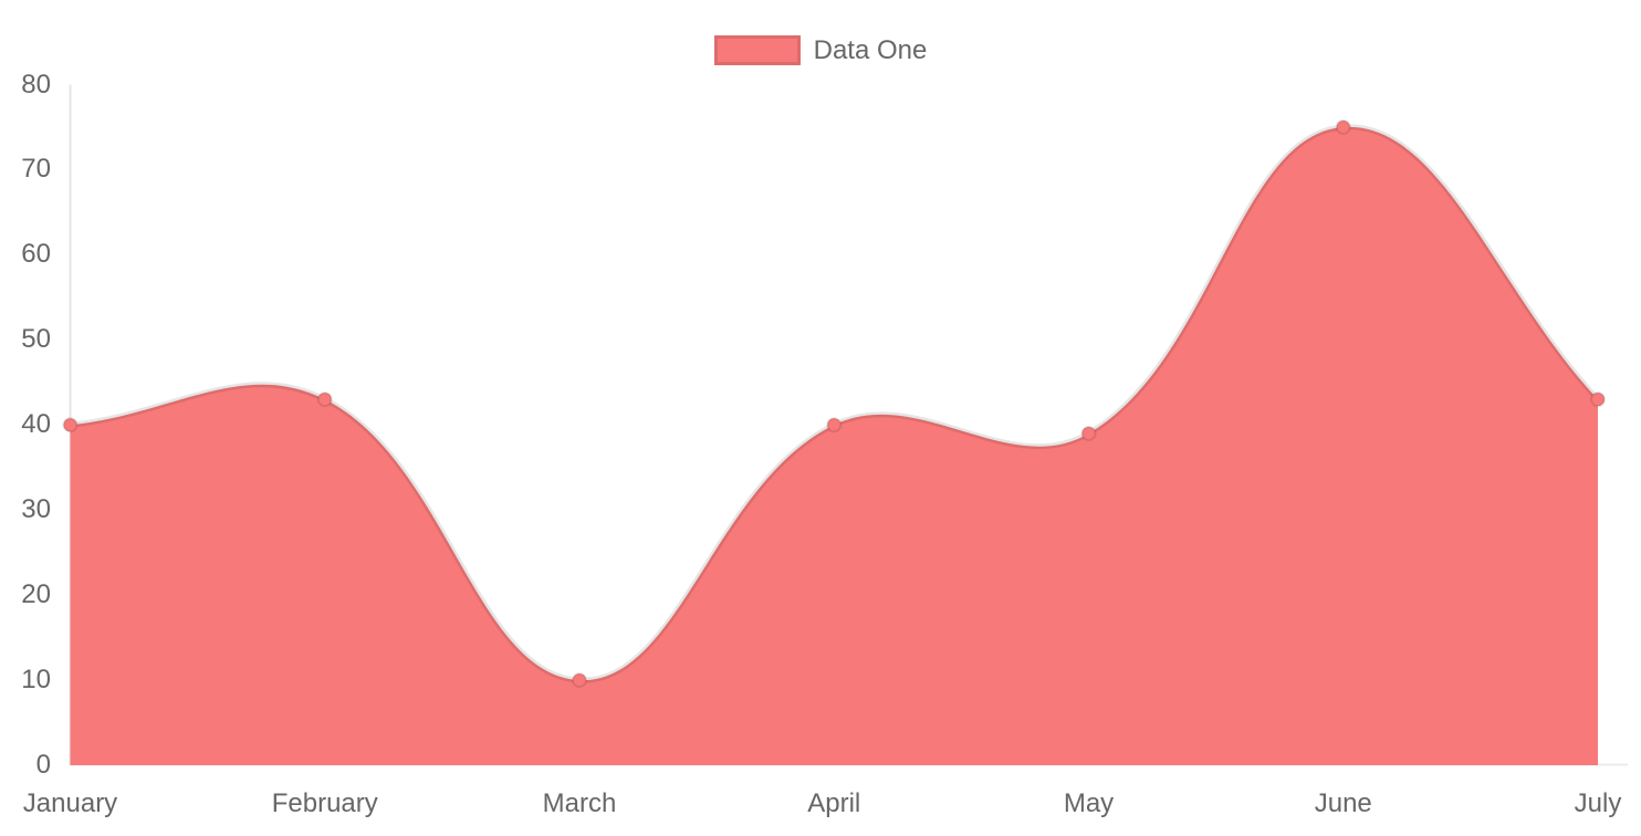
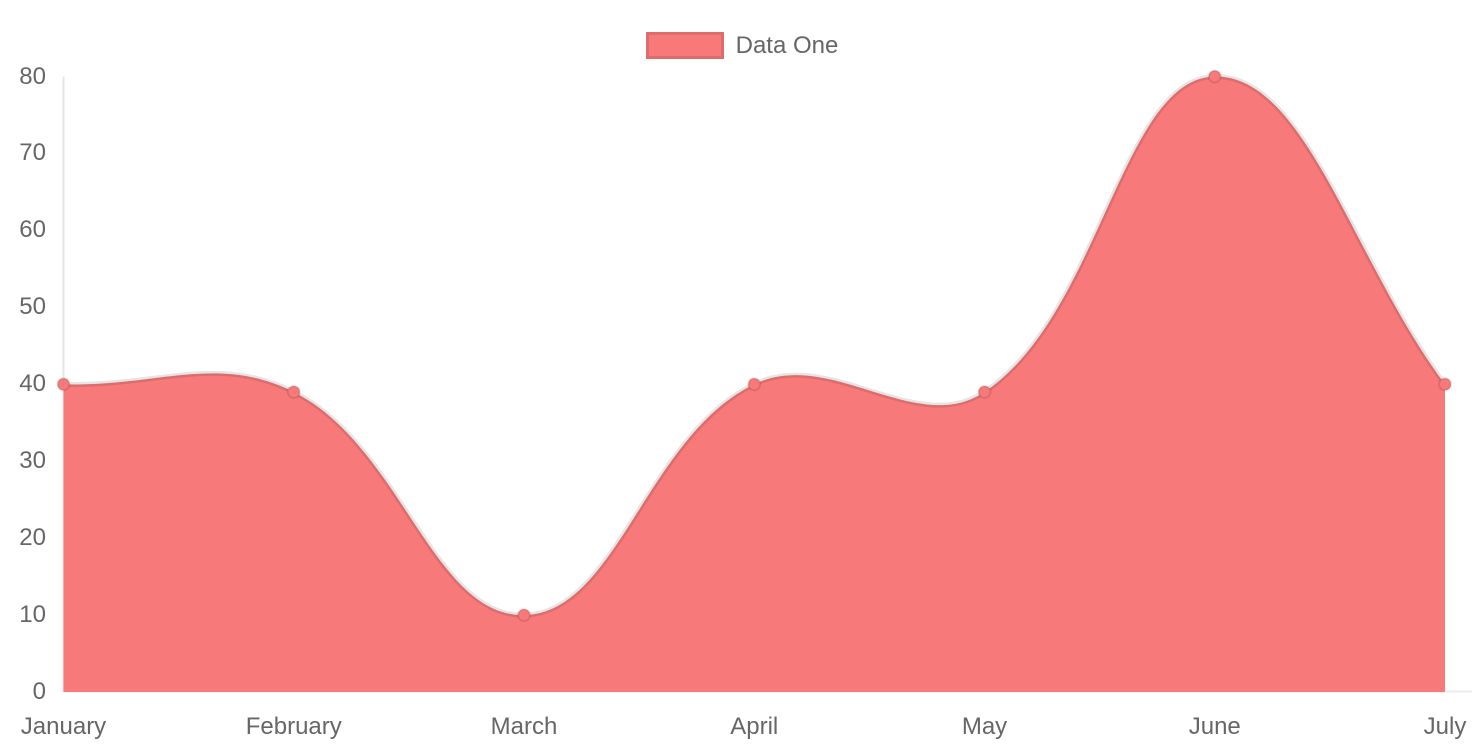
February: 43 -> 39
June: 75 -> 80
July: 43 -> 40
